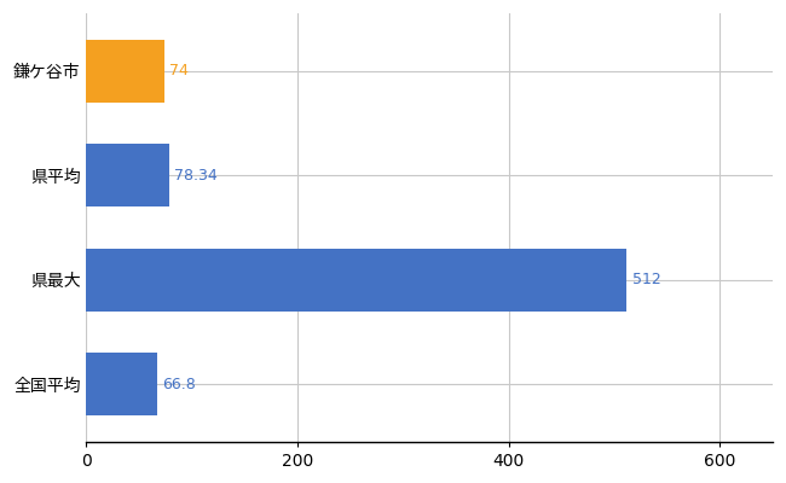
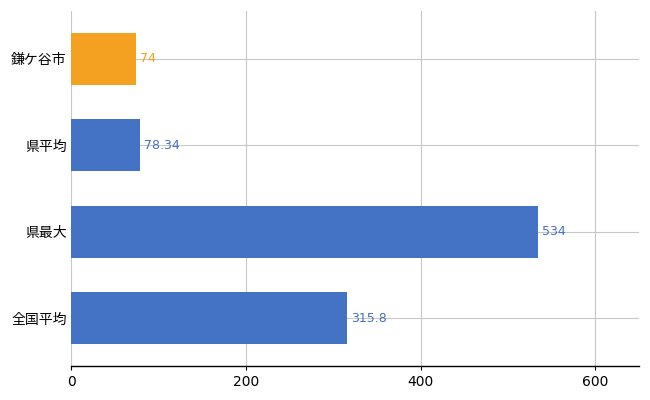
県最大: 512 -> 534
全国平均: 66.8 -> 315.8
